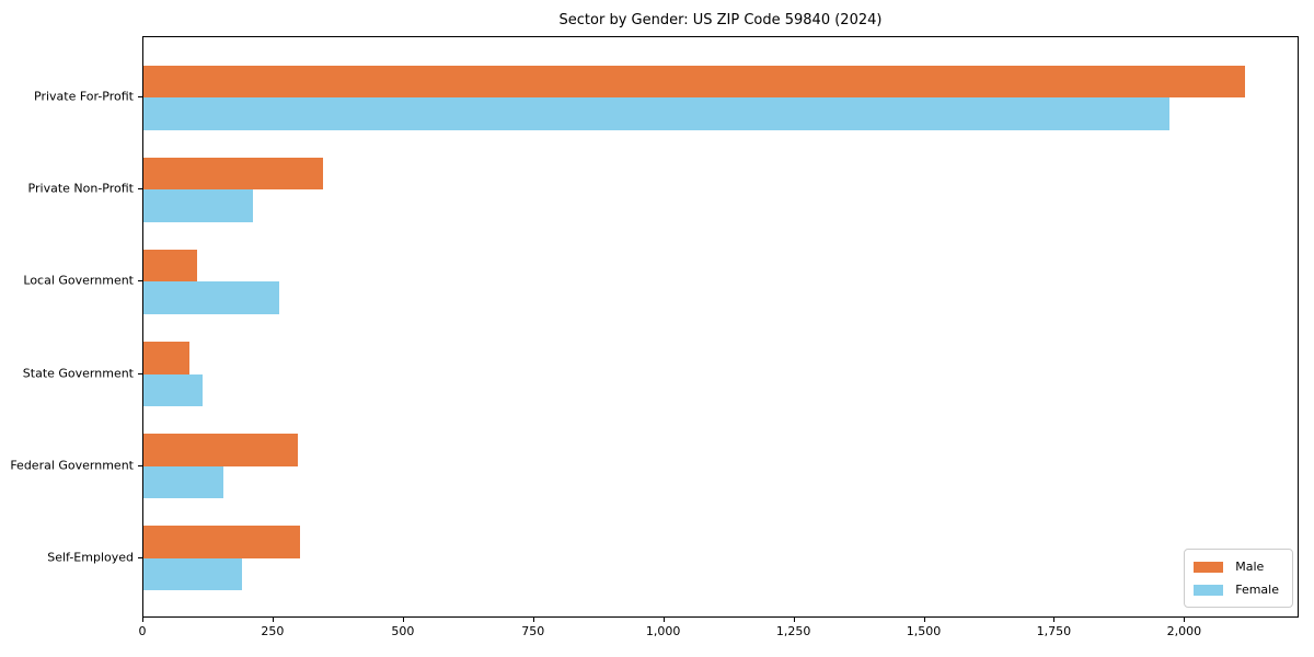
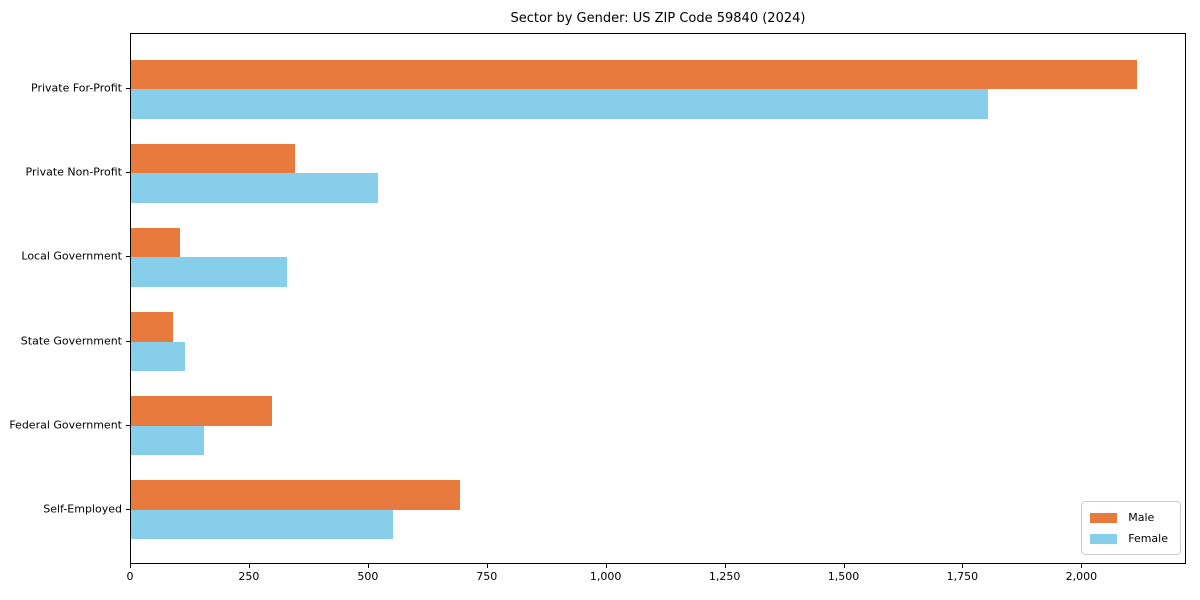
Female/Private For-Profit: 1970 -> 1800
Female/Private Non-Profit: 210 -> 520
Female/Local Government: 260 -> 330
Male/Self-Employed: 300 -> 690
Female/Self-Employed: 190 -> 550
